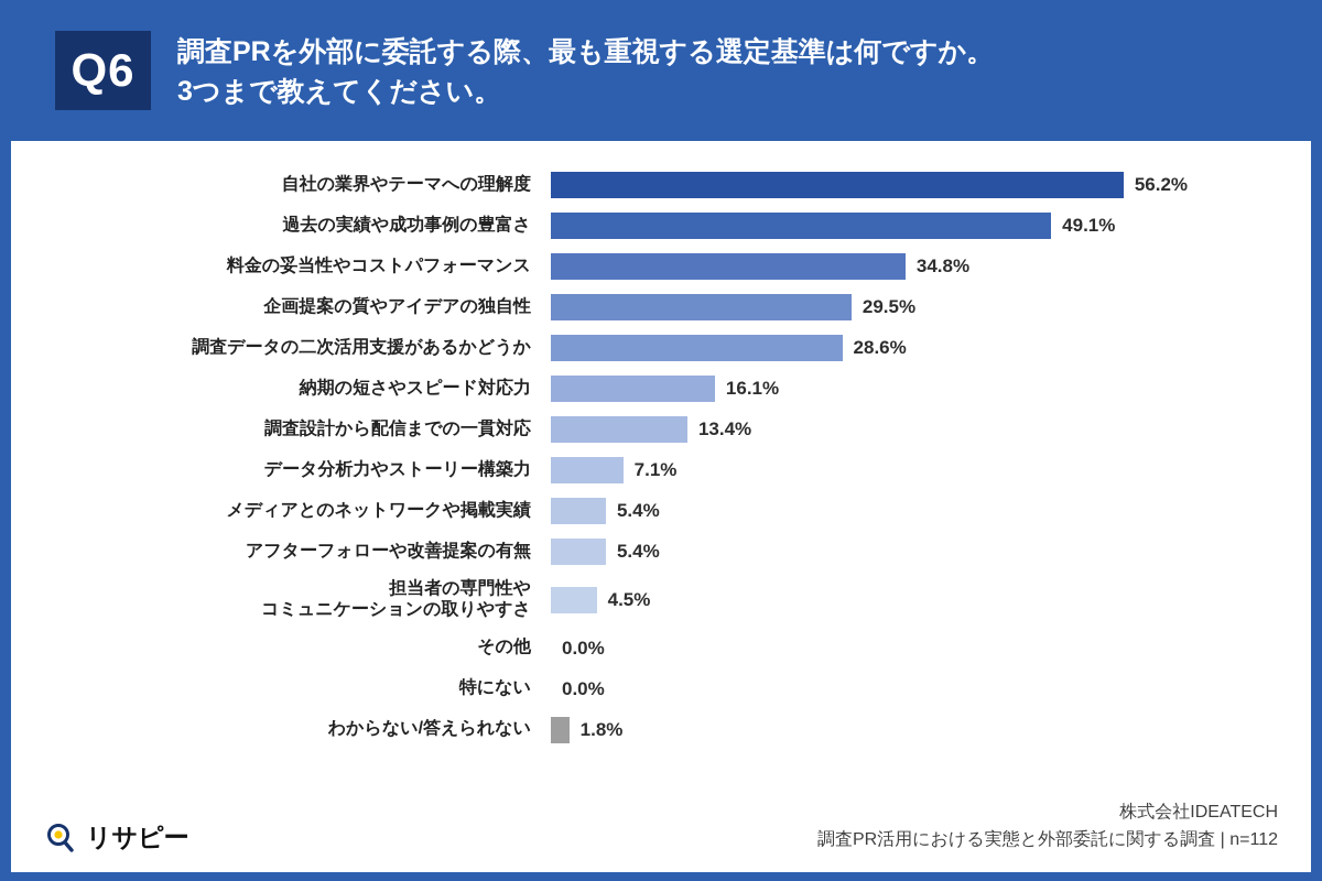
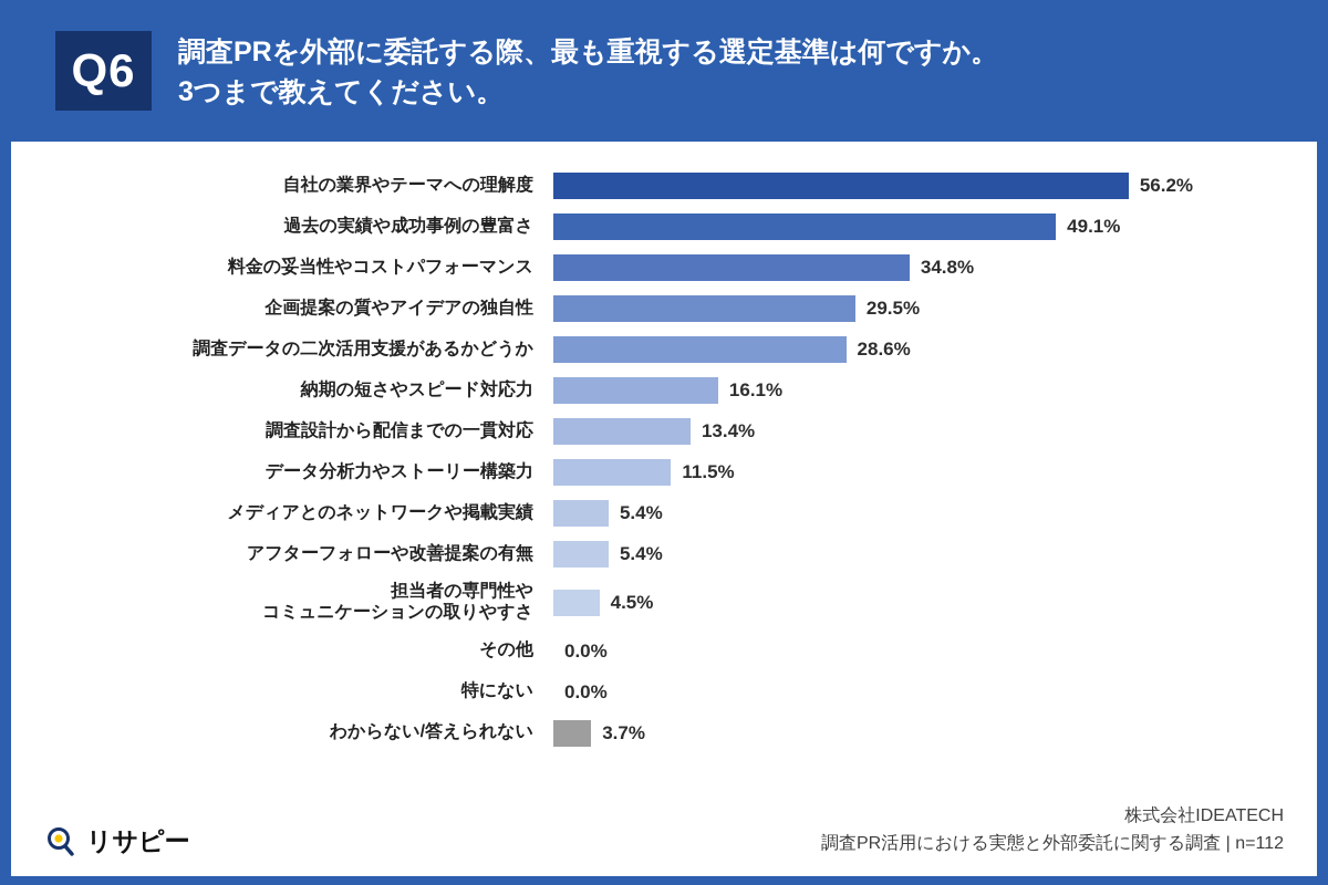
データ分析力やストーリー構築力: 7.1% -> 11.5%
わからない/答えられない: 1.8% -> 3.7%
